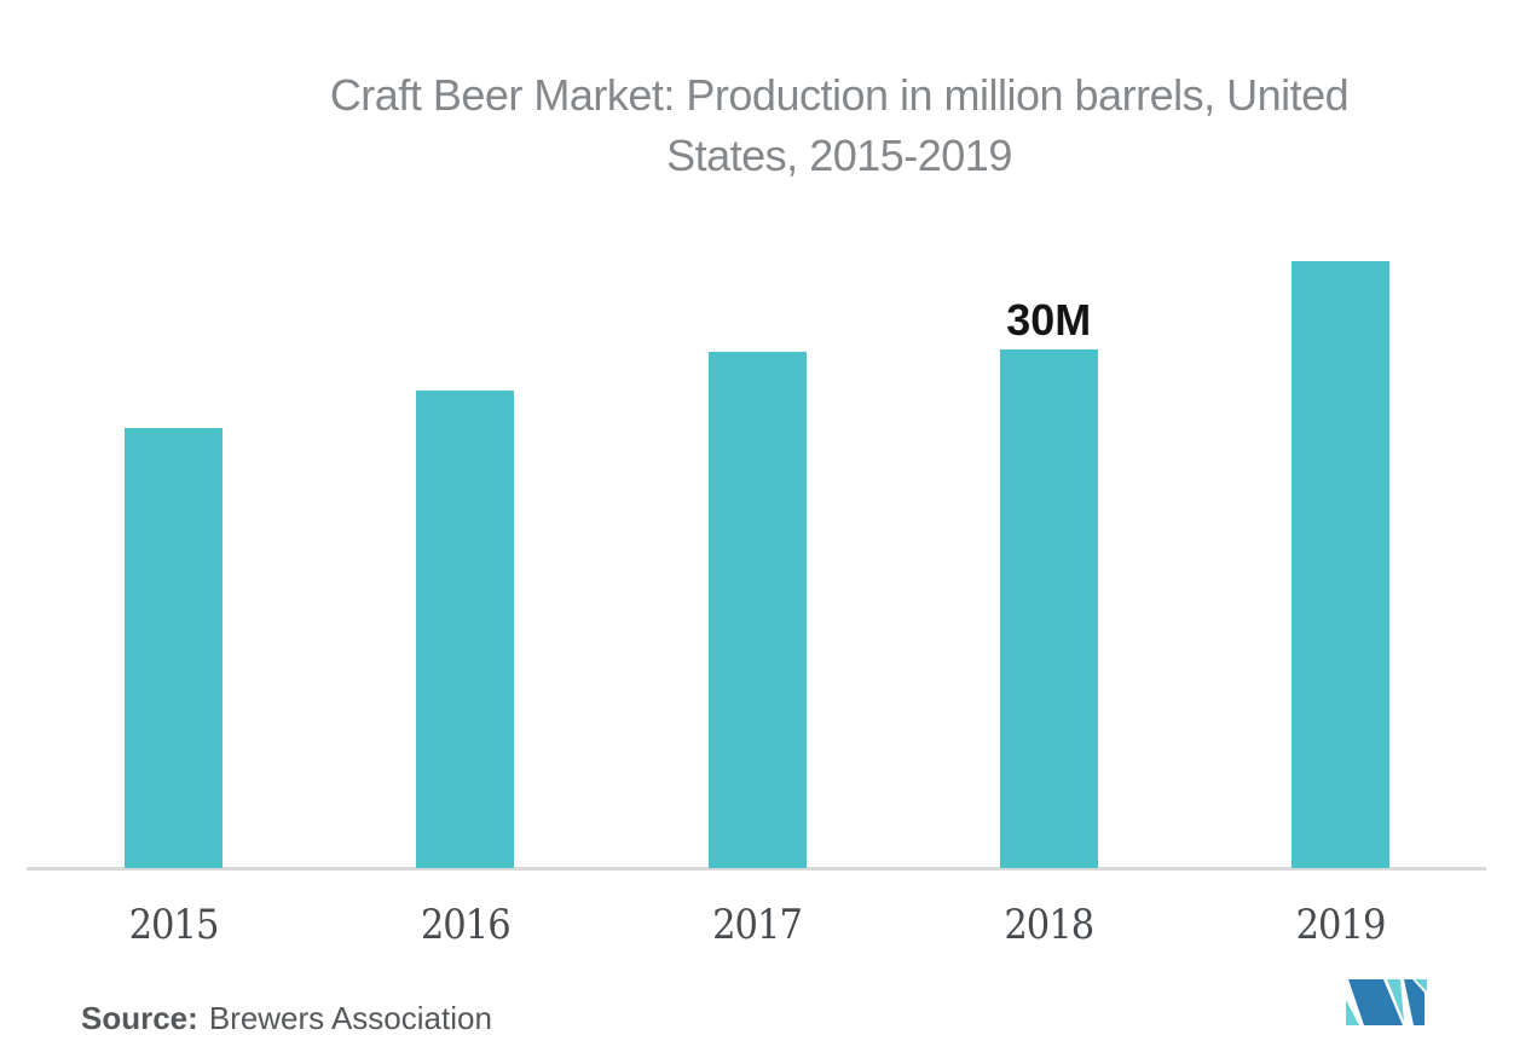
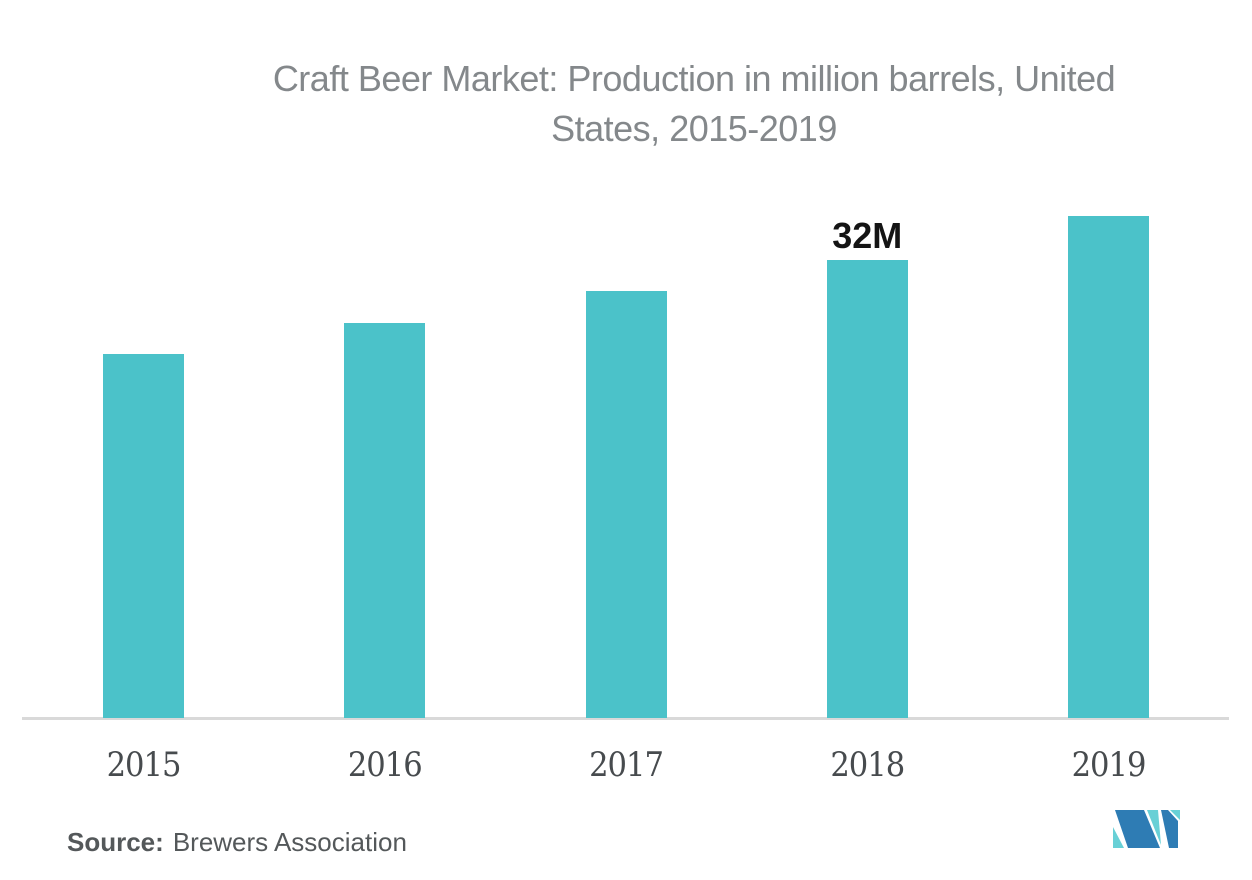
2018: 30M -> 32M
